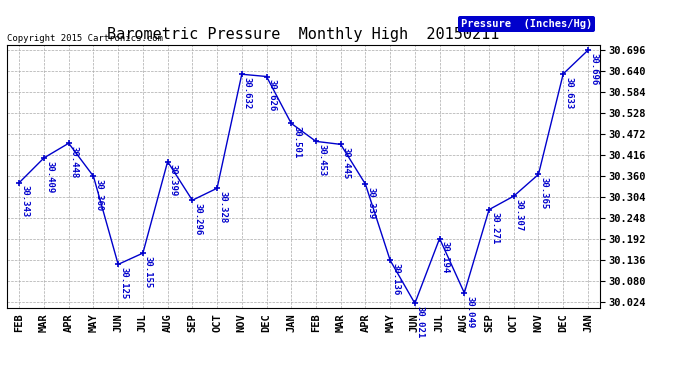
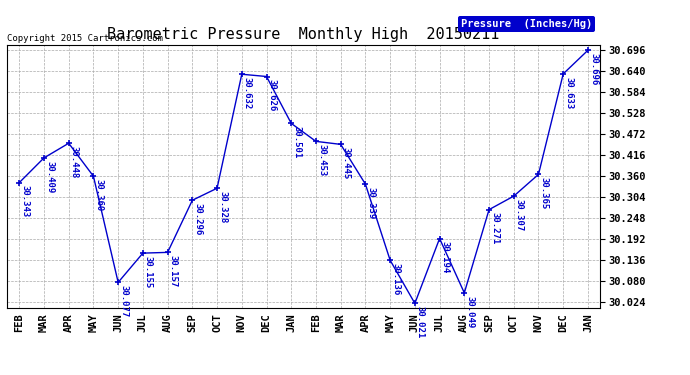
JUN: 30.125 -> 30.077
AUG: 30.399 -> 30.157
